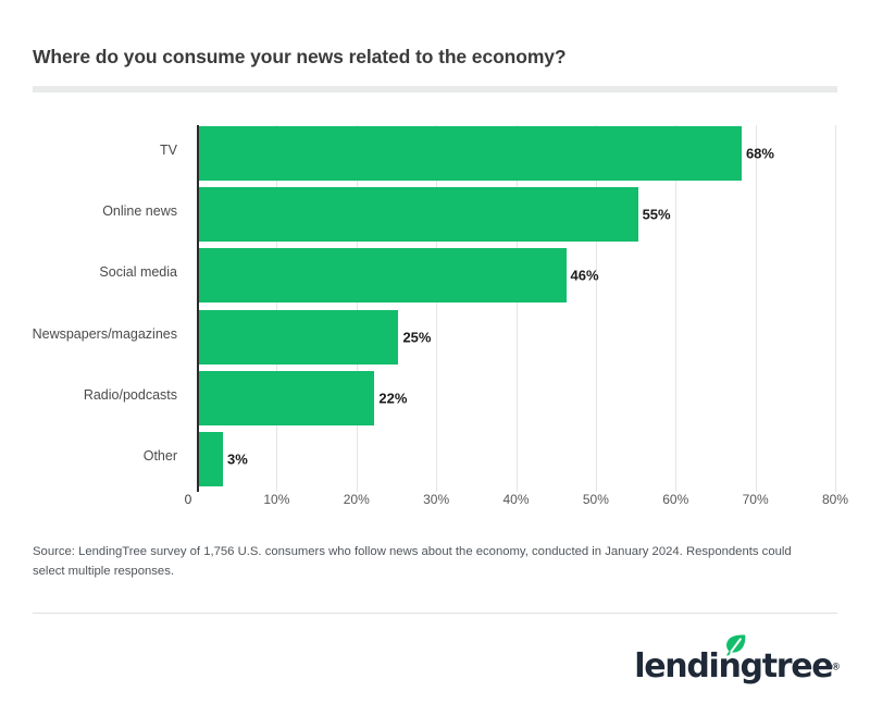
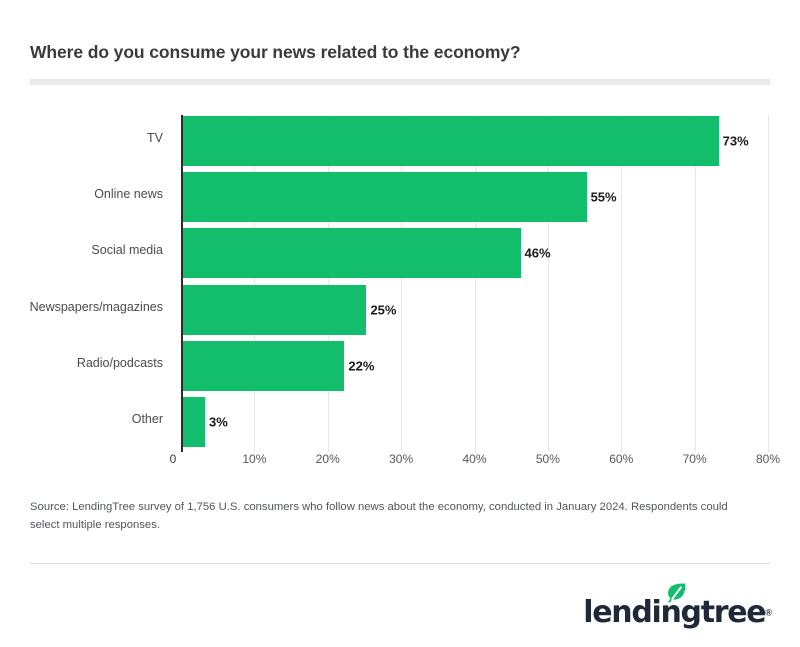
TV: 68% -> 73%
